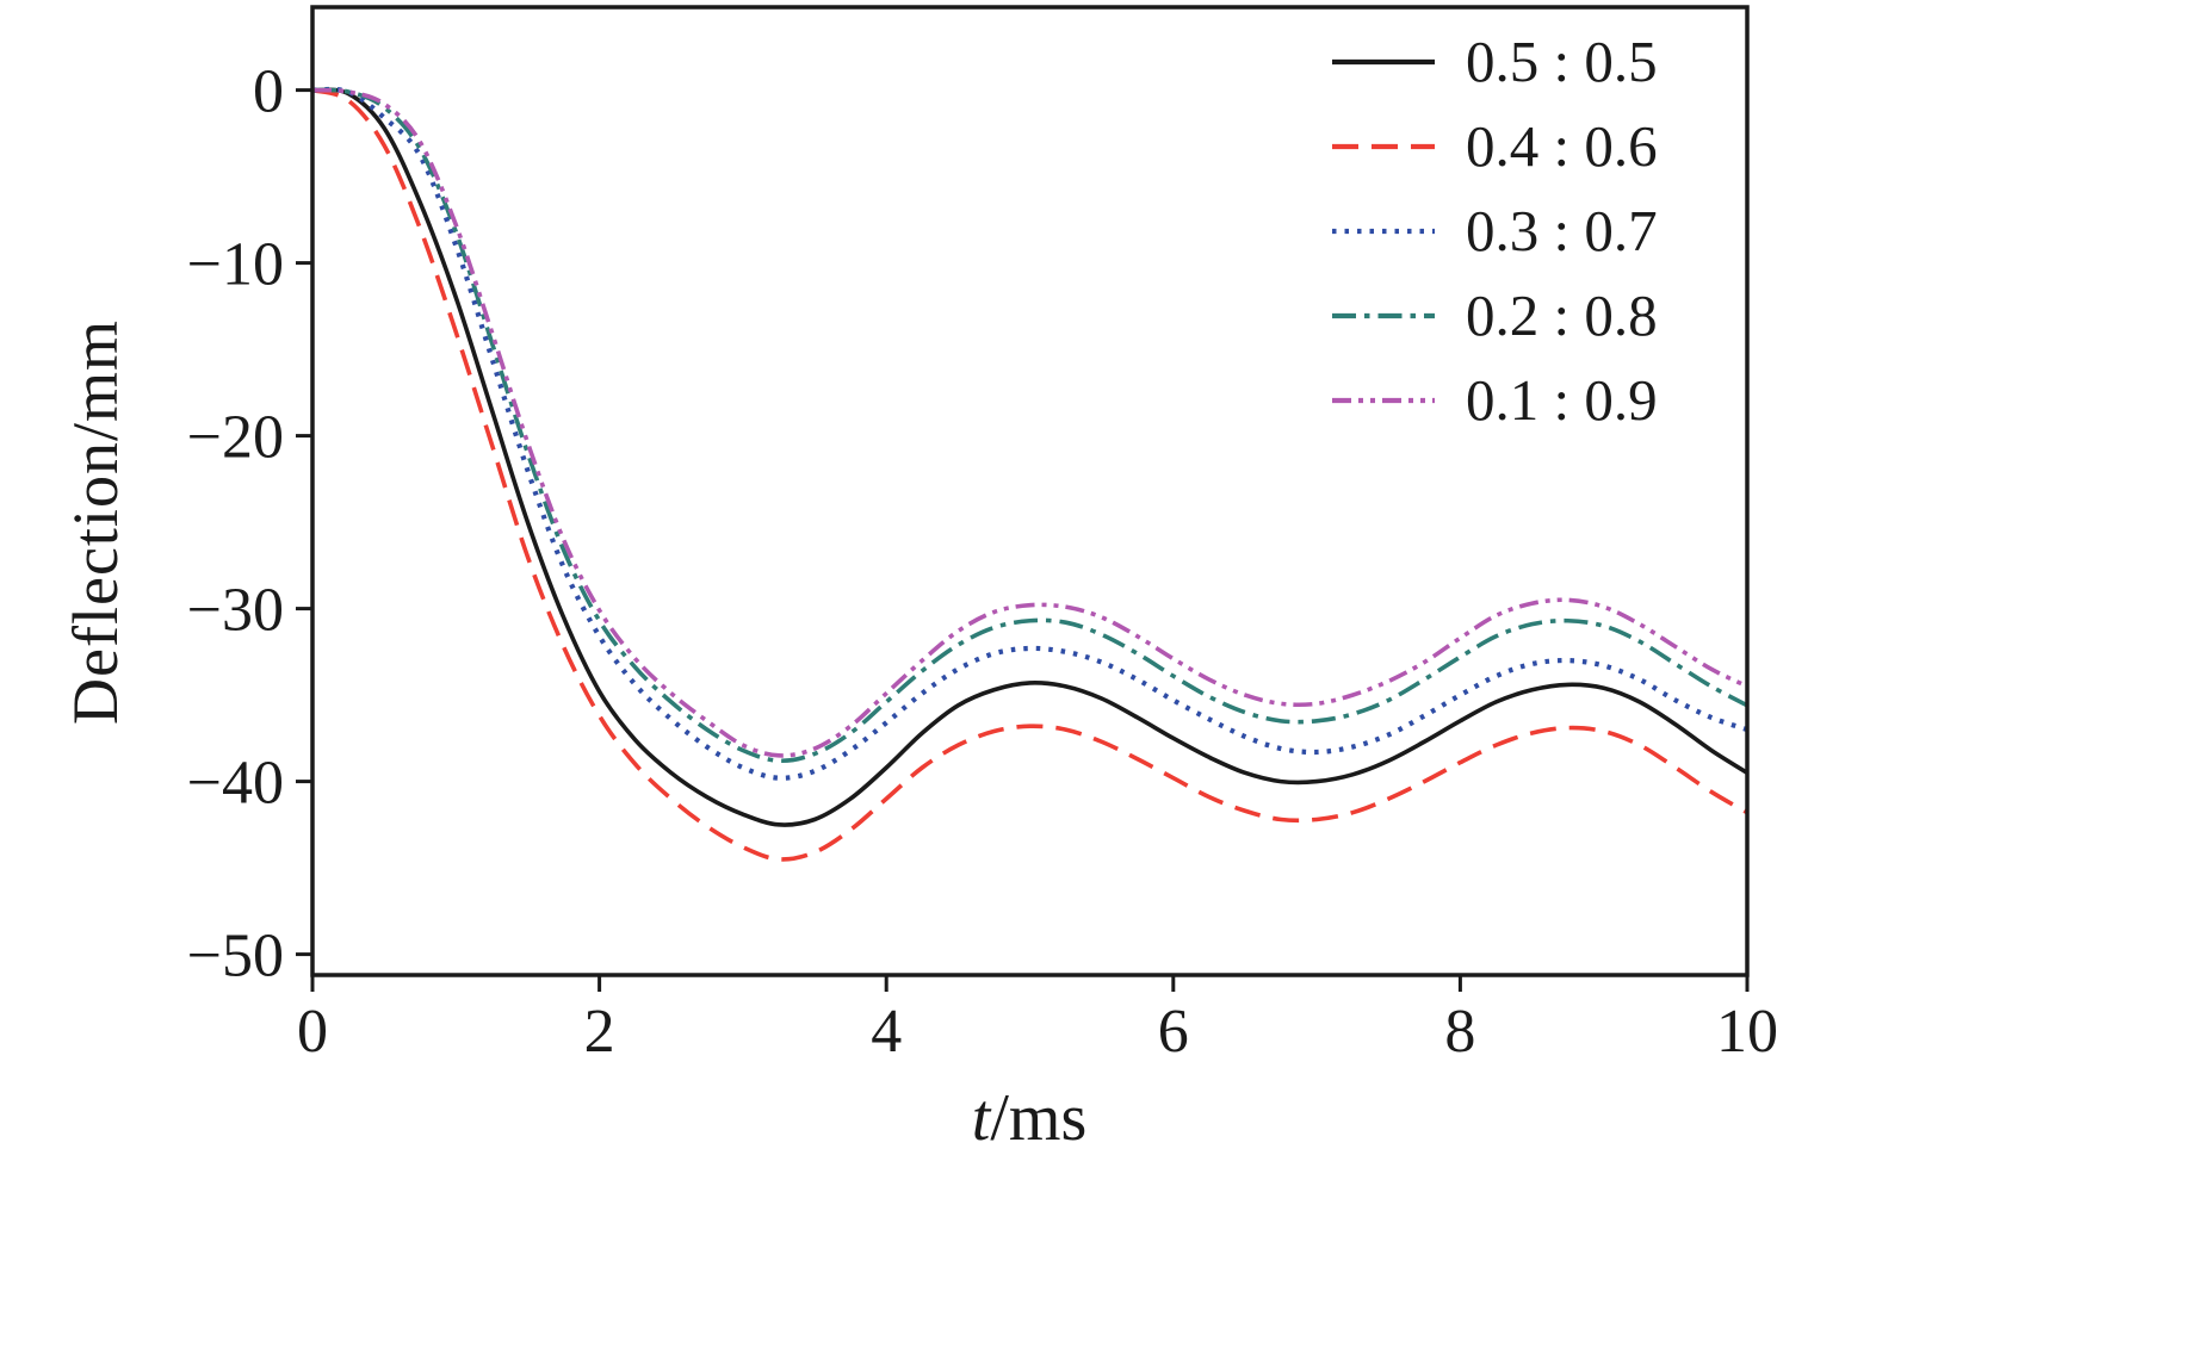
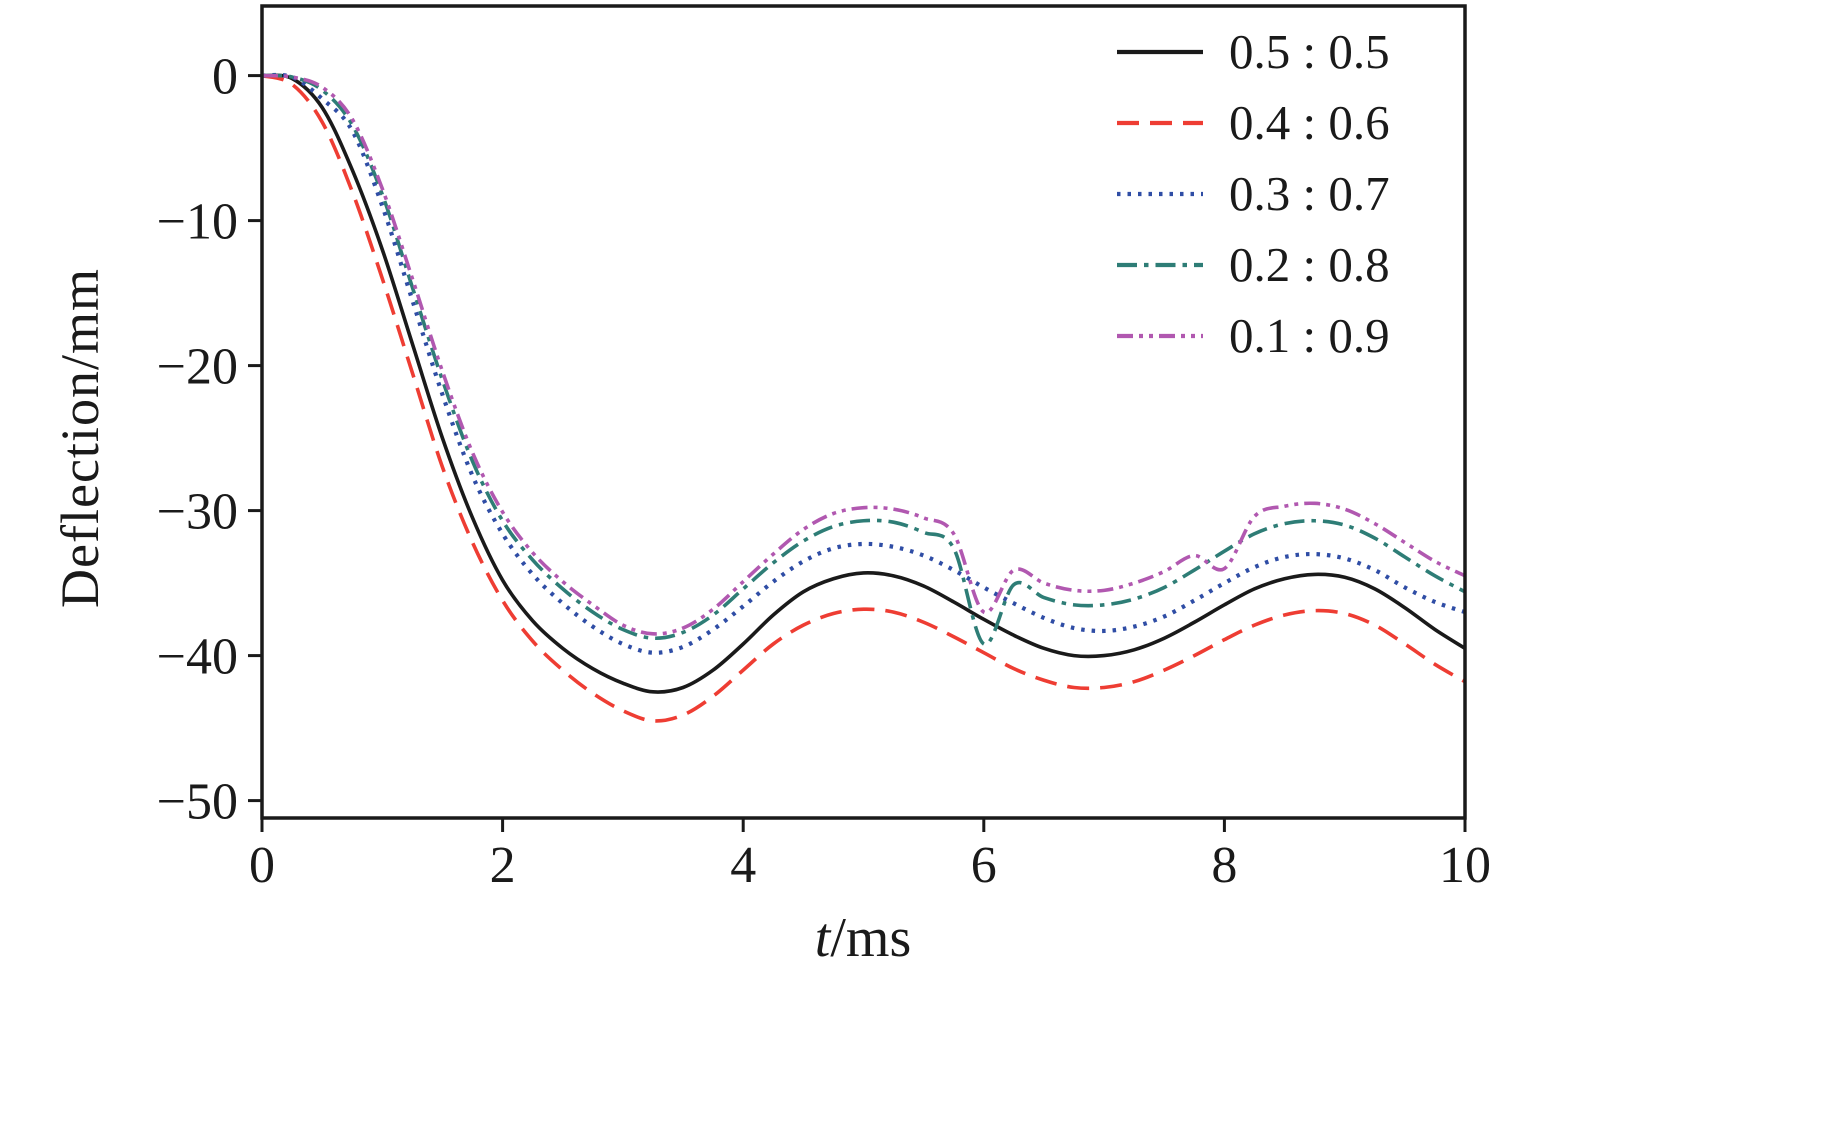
0.2 : 0.8/6: -33.9 -> -39.2
0.1 : 0.9/6: -32.9 -> -37.0
0.1 : 0.9/8: -31.7 -> -34.0
